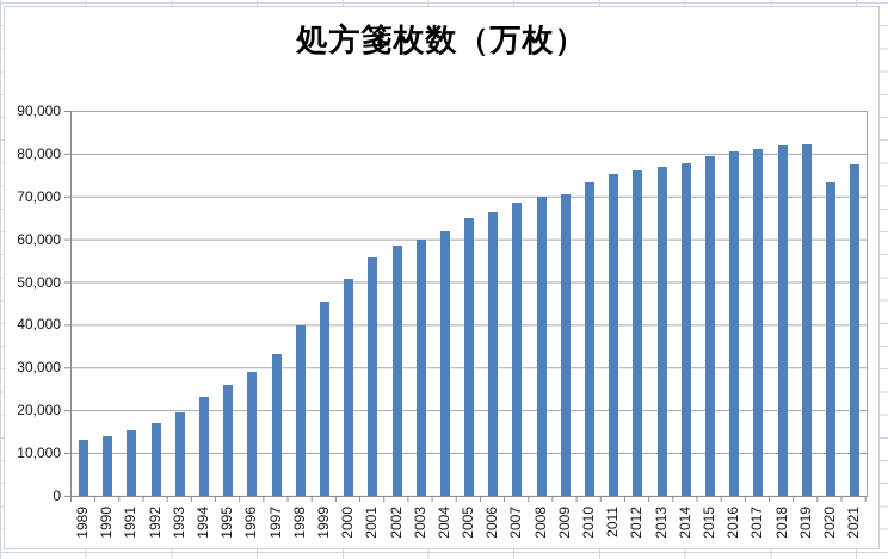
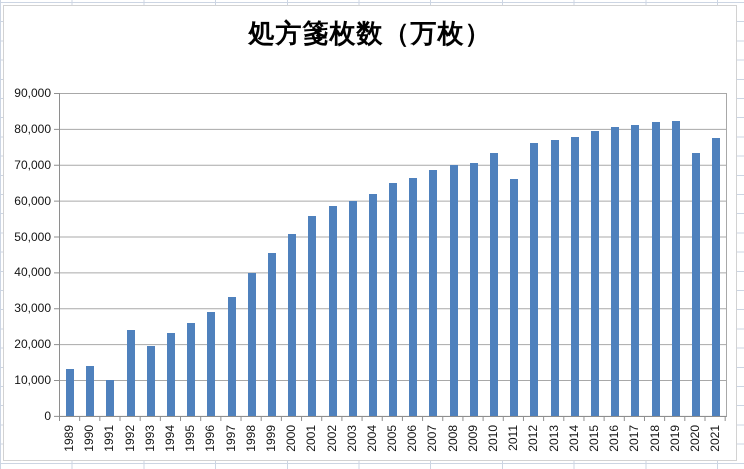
1991: 15000 -> 10000
1992: 17000 -> 24000
2011: 75000 -> 66000
